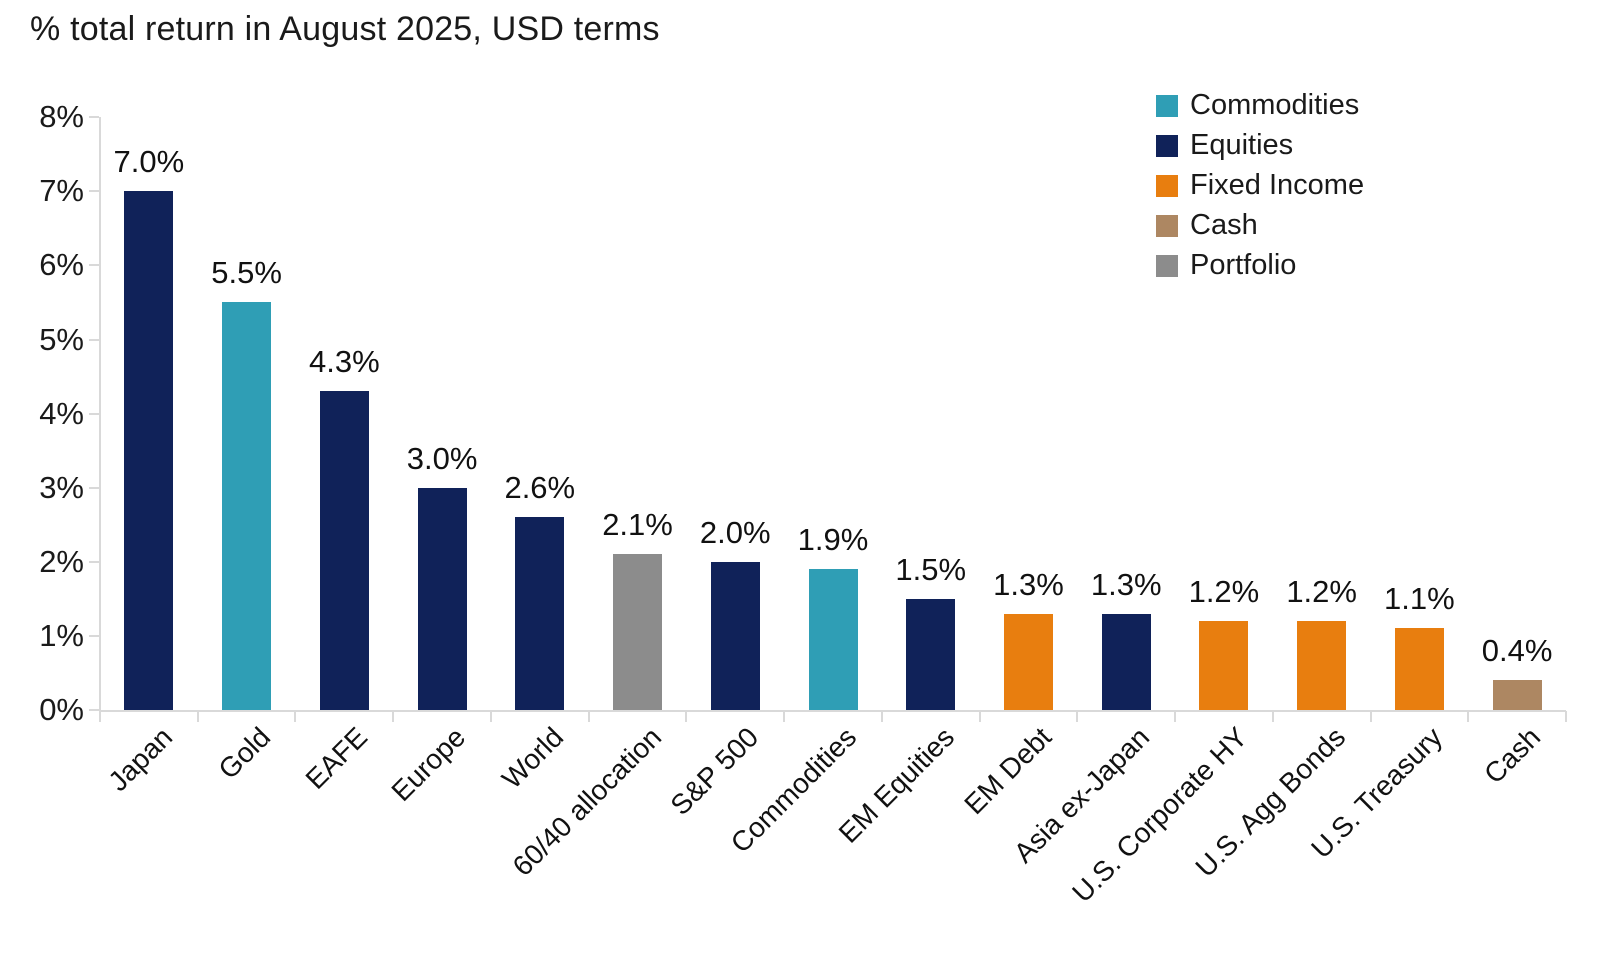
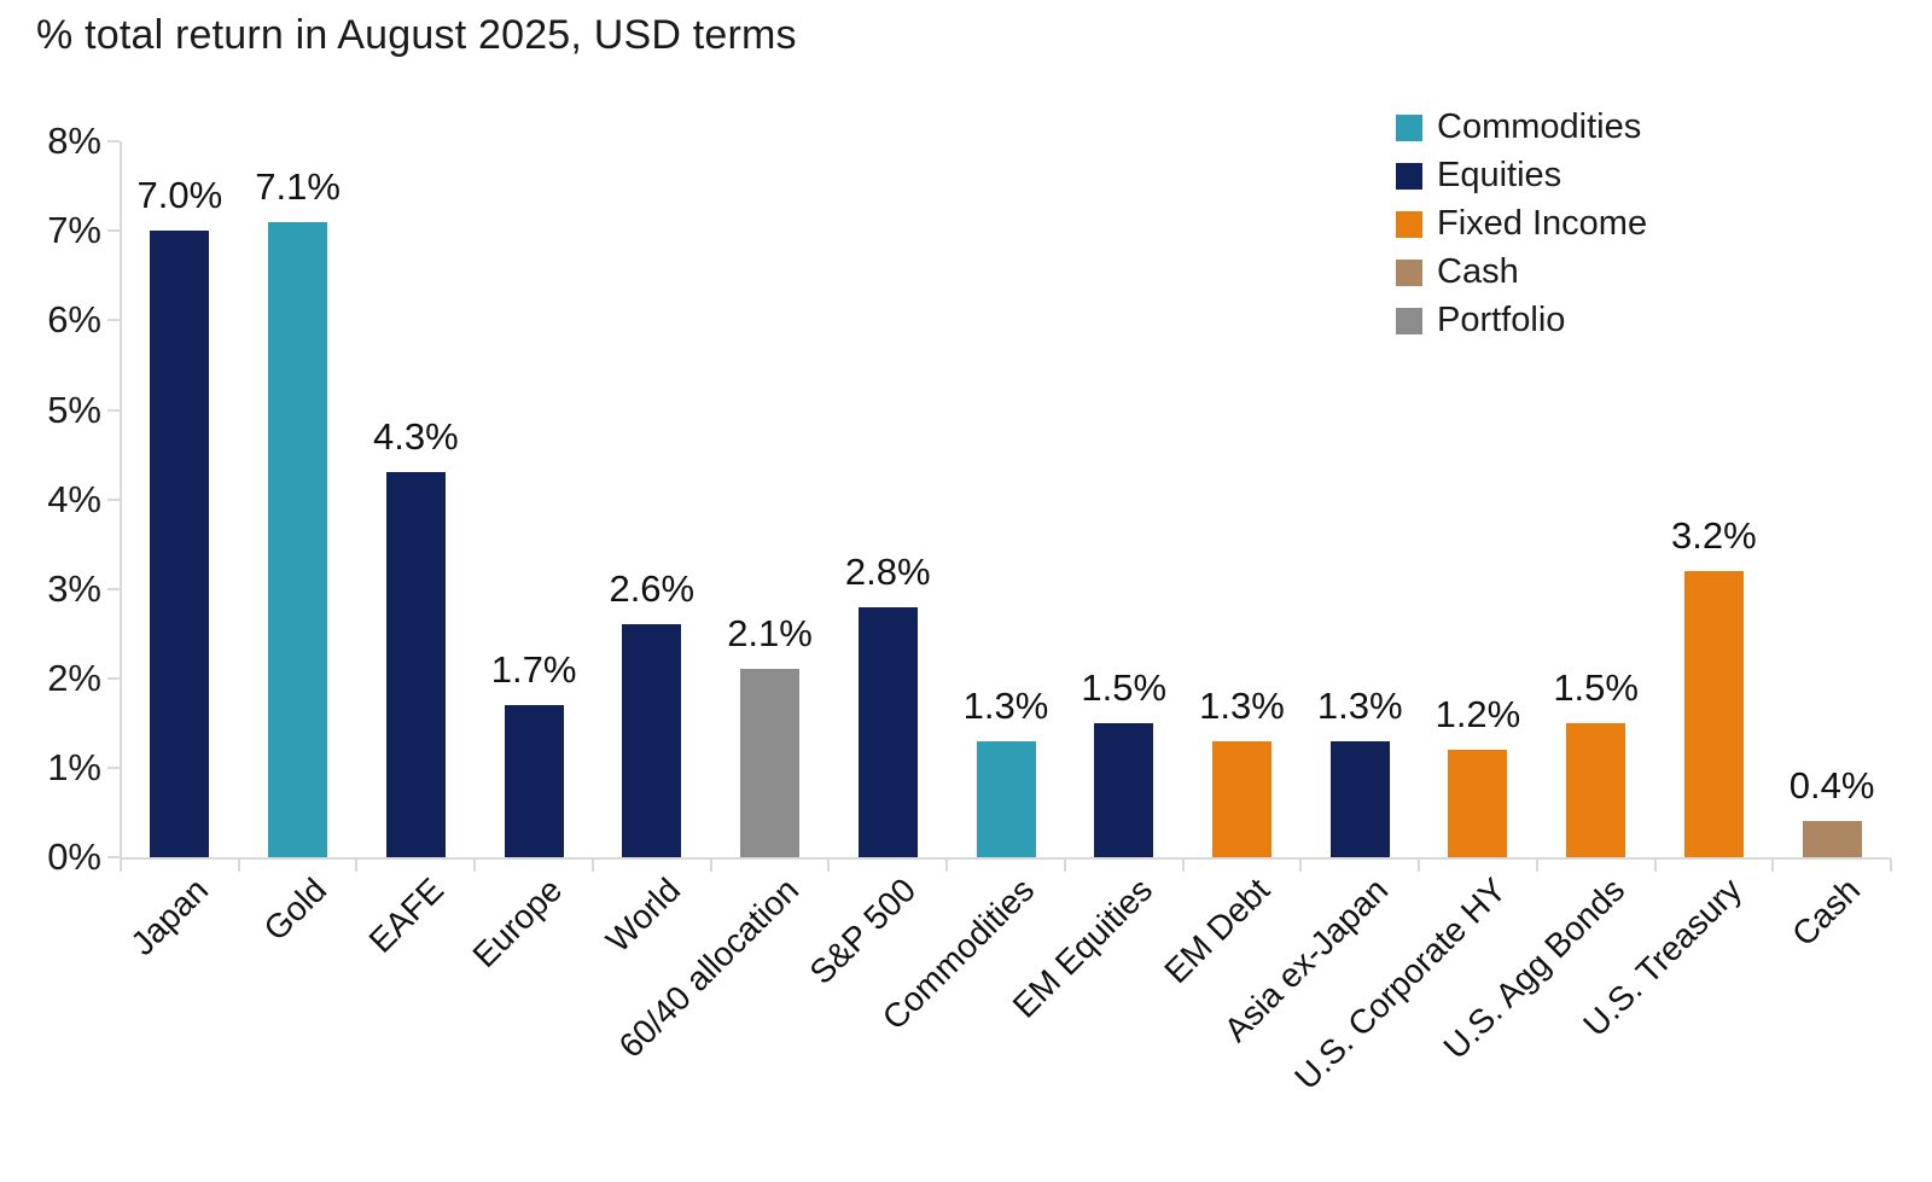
Gold: 5.5% -> 7.1%
Europe: 3.0% -> 1.7%
S&P 500: 2.0% -> 2.8%
Commodities: 1.9% -> 1.3%
U.S. Agg Bonds: 1.2% -> 1.5%
U.S. Treasury: 1.1% -> 3.2%
